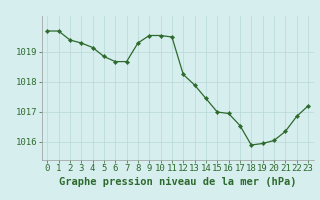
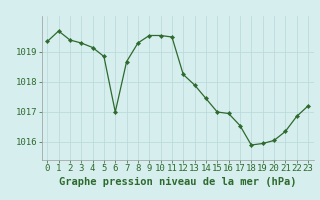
0: 1019.70 -> 1019.35
6: 1018.68 -> 1017.00
